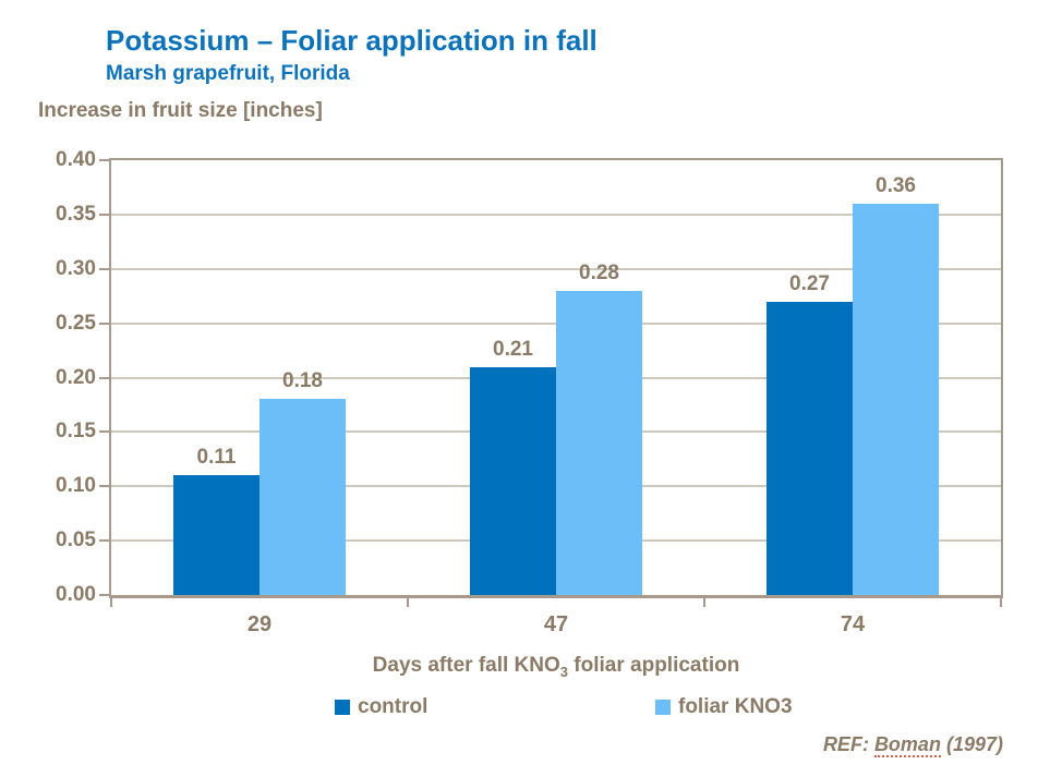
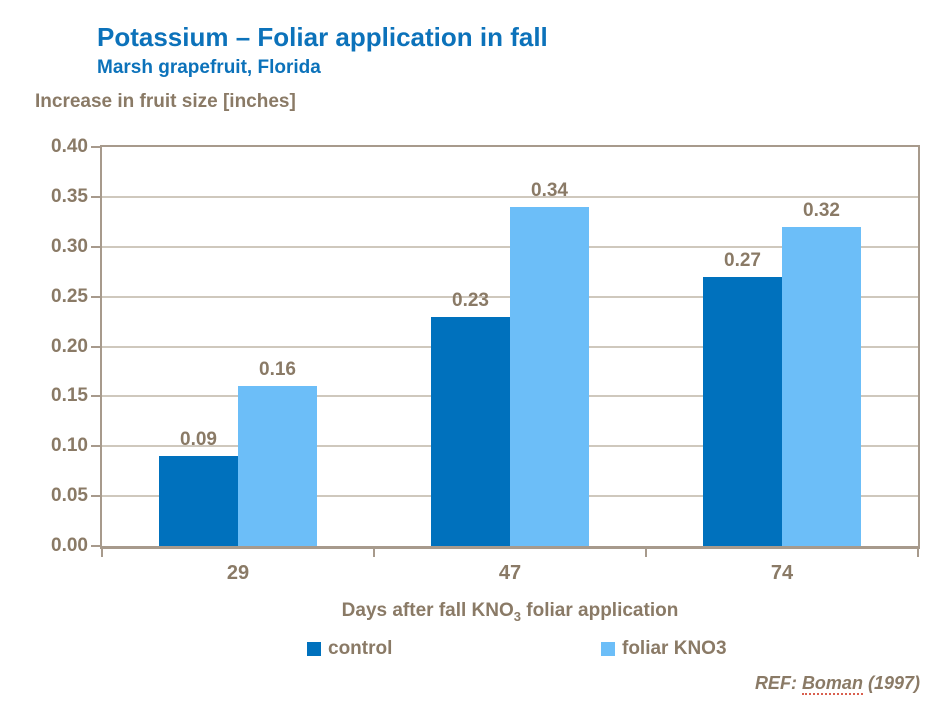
control/29: 0.11 -> 0.09
foliar KNO3/29: 0.18 -> 0.16
control/47: 0.21 -> 0.23
foliar KNO3/47: 0.28 -> 0.34
foliar KNO3/74: 0.36 -> 0.32
